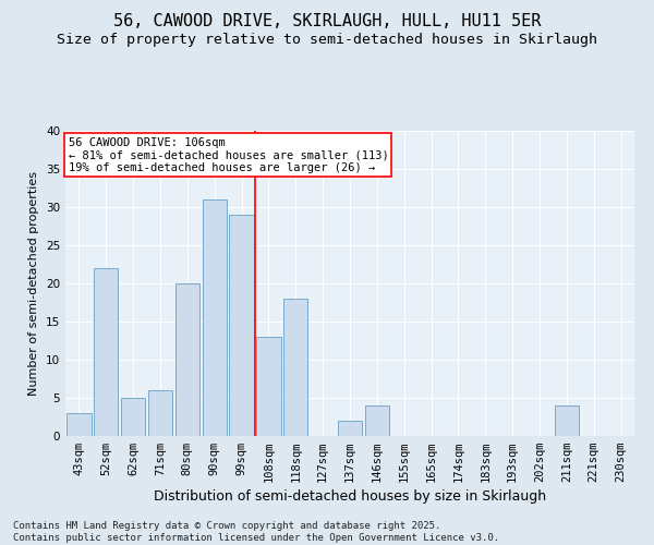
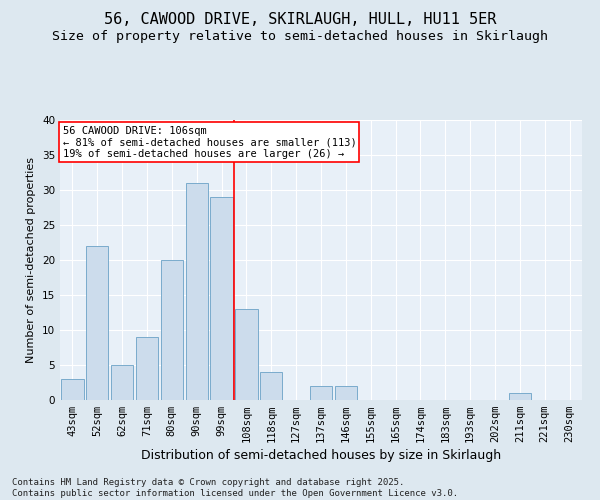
71sqm: 6 -> 9
118sqm: 18 -> 4
146sqm: 4 -> 2
211sqm: 4 -> 1
